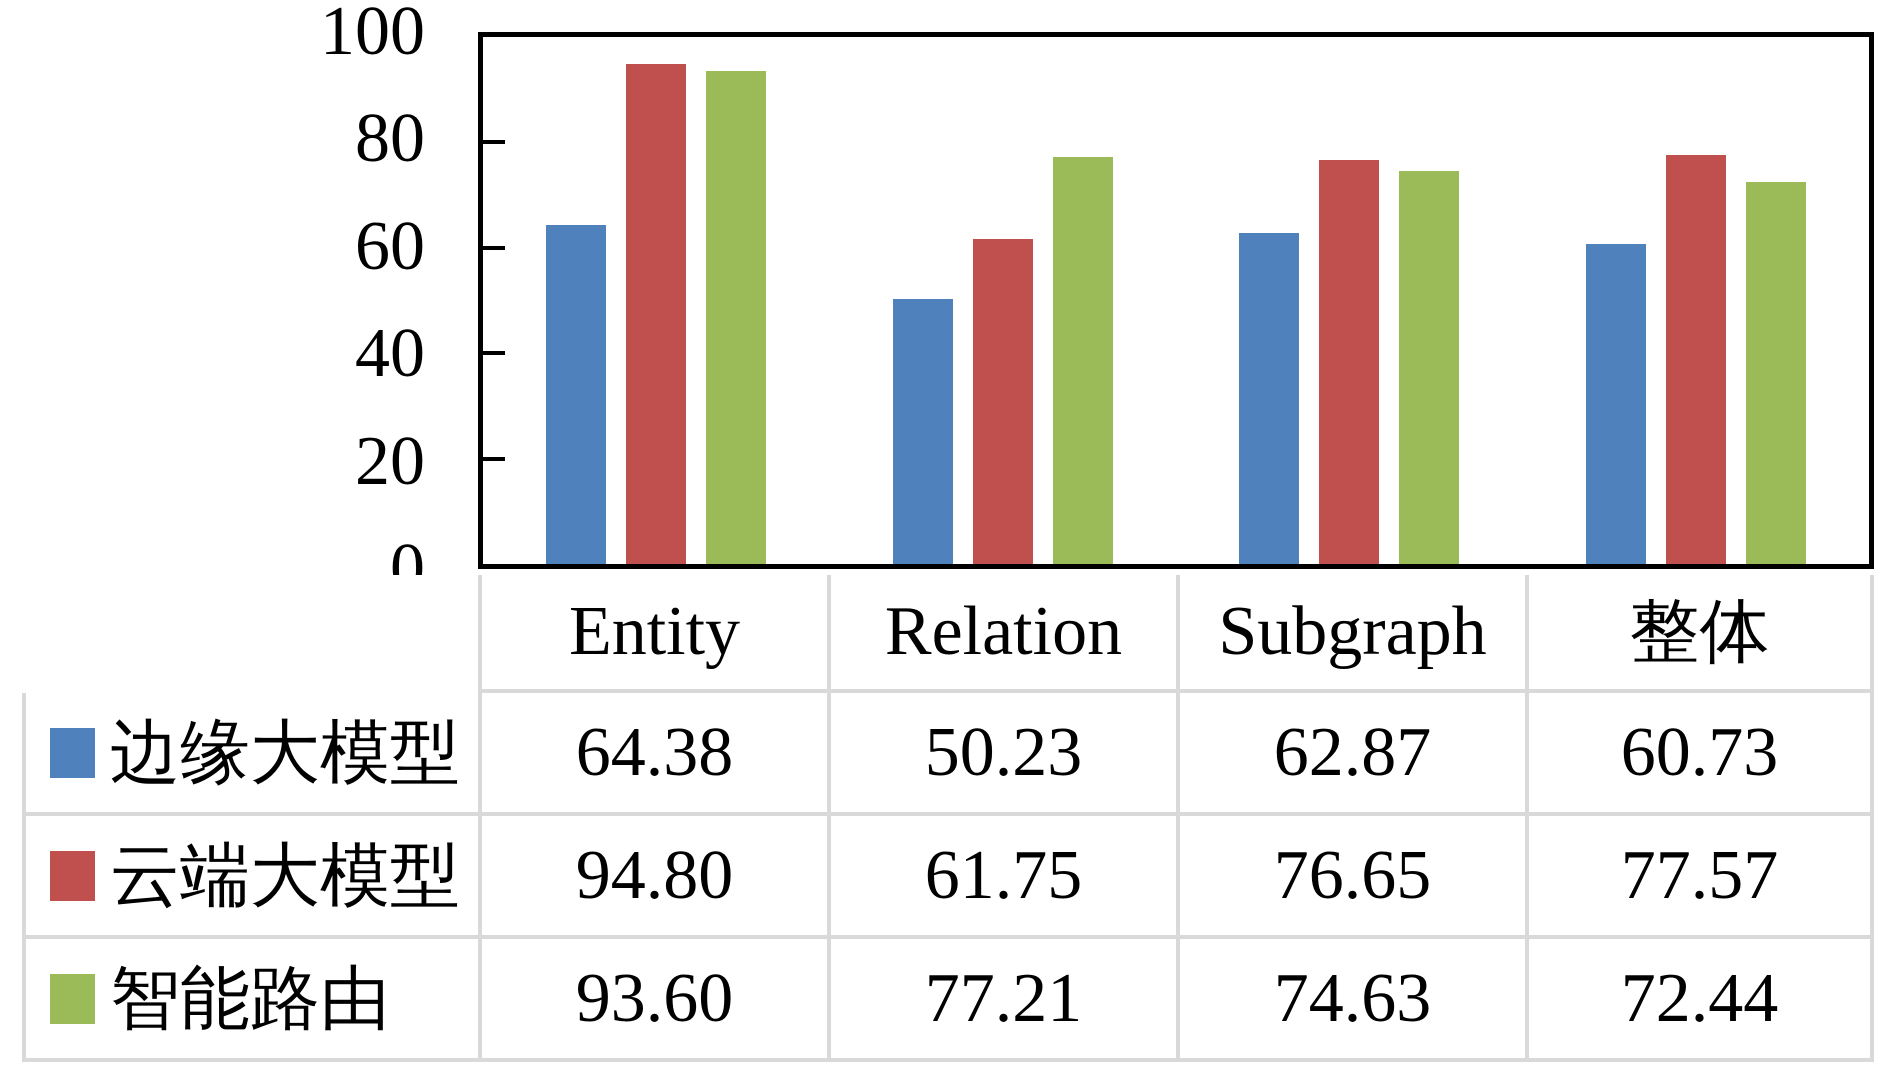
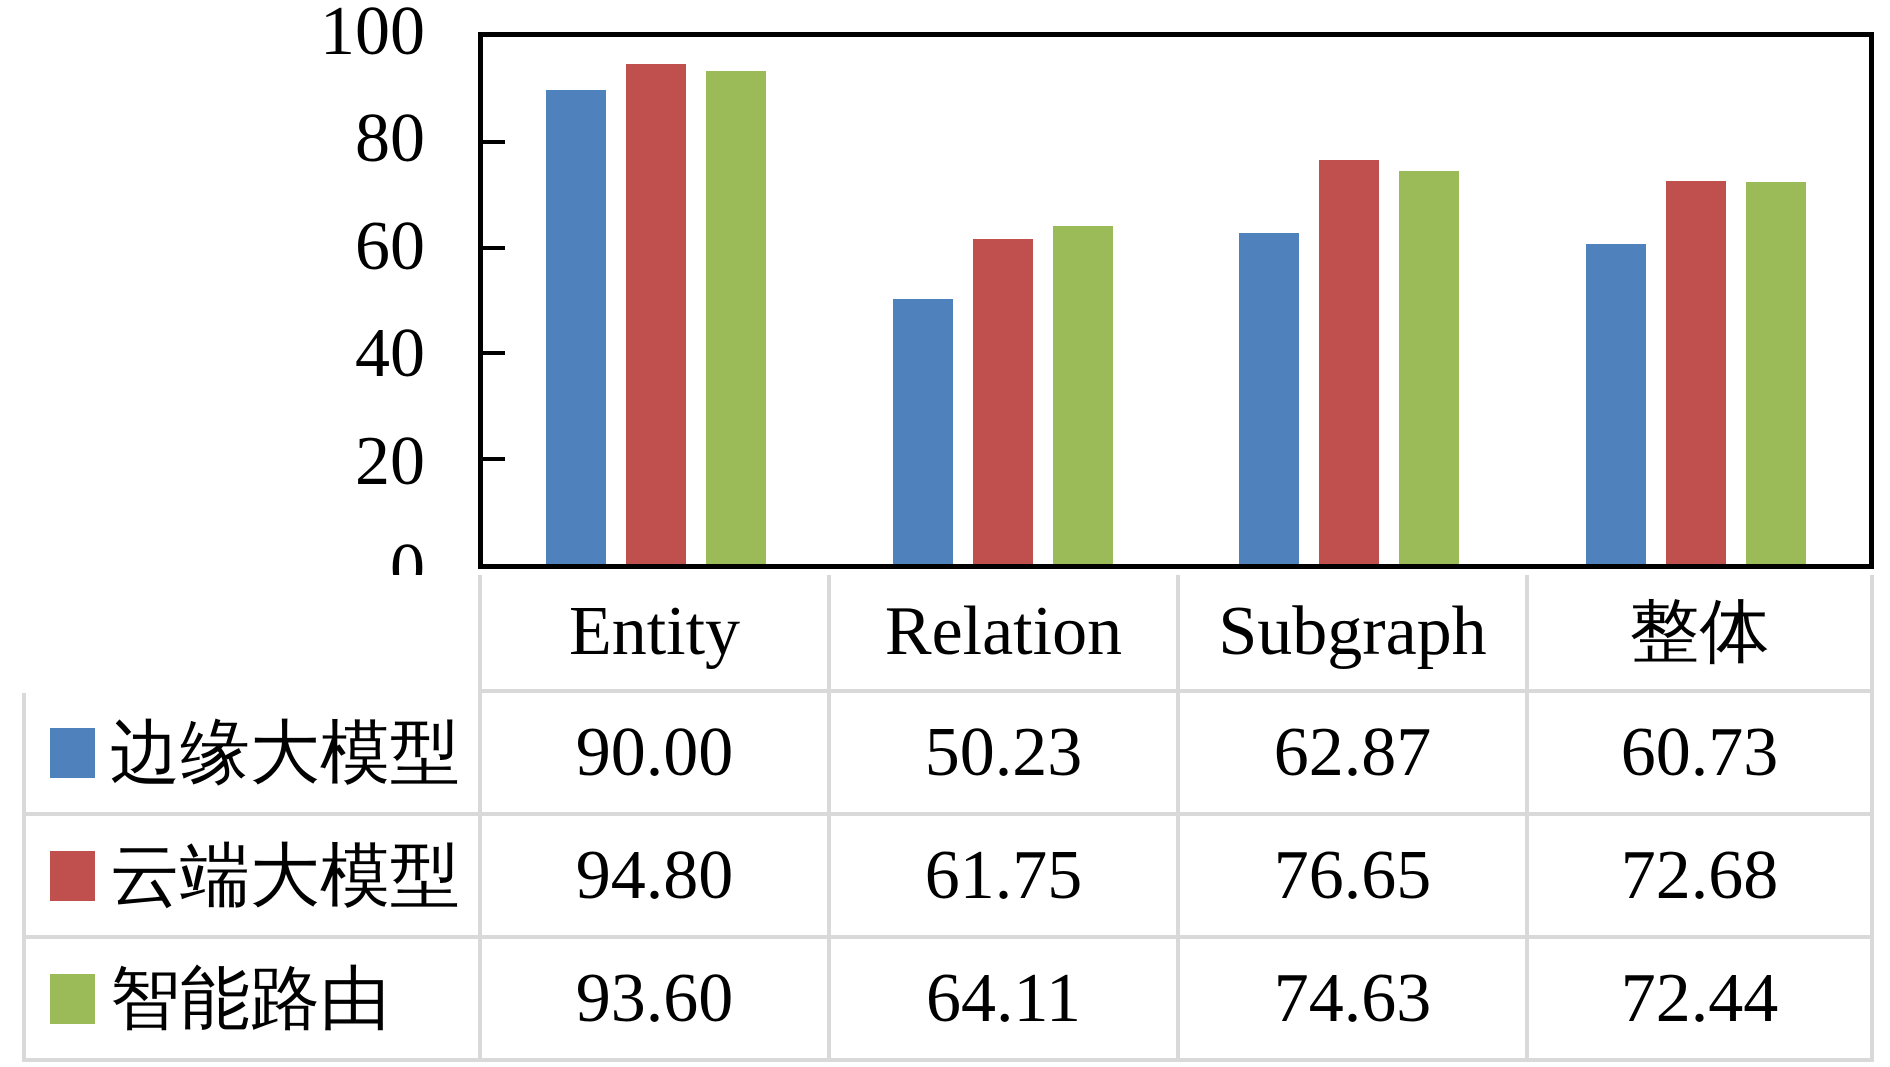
边缘大模型/Entity: 64.38 -> 90.00
智能路由/Relation: 77.21 -> 64.11
云端大模型/整体: 77.57 -> 72.68
